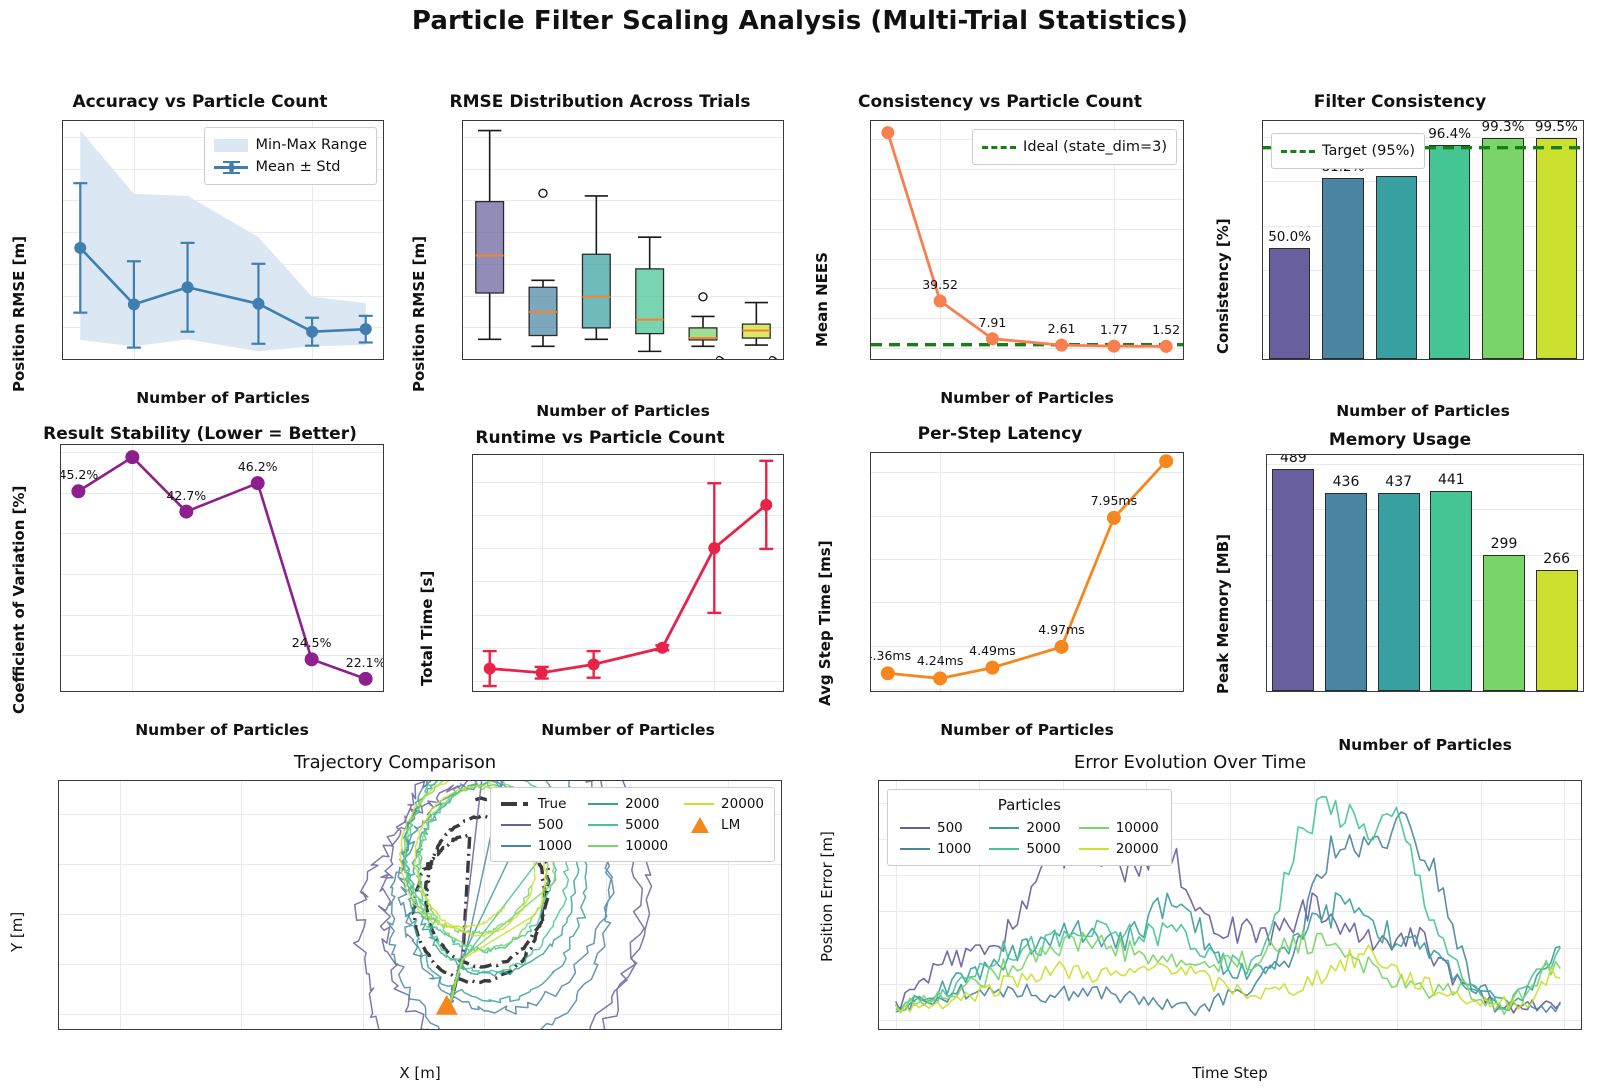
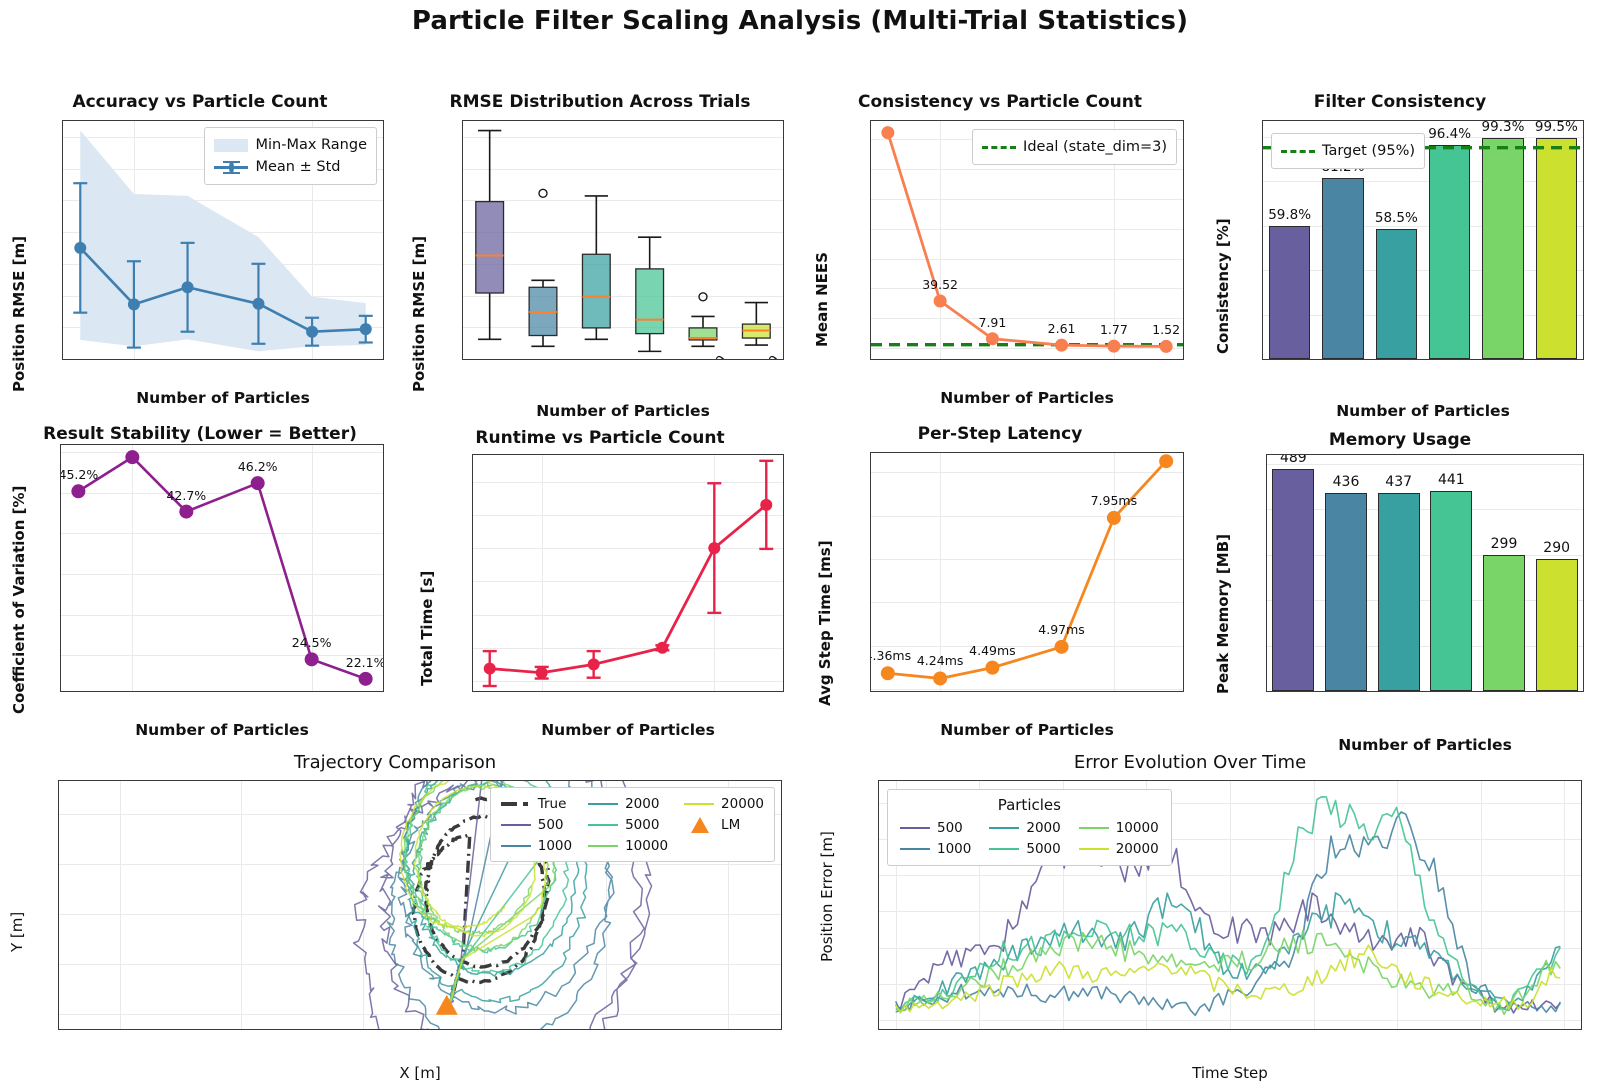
Filter Consistency/500: 50.0% -> 59.8%
Filter Consistency/2000: 82.2% -> 58.5%
Memory Usage/20000: 266 -> 290
